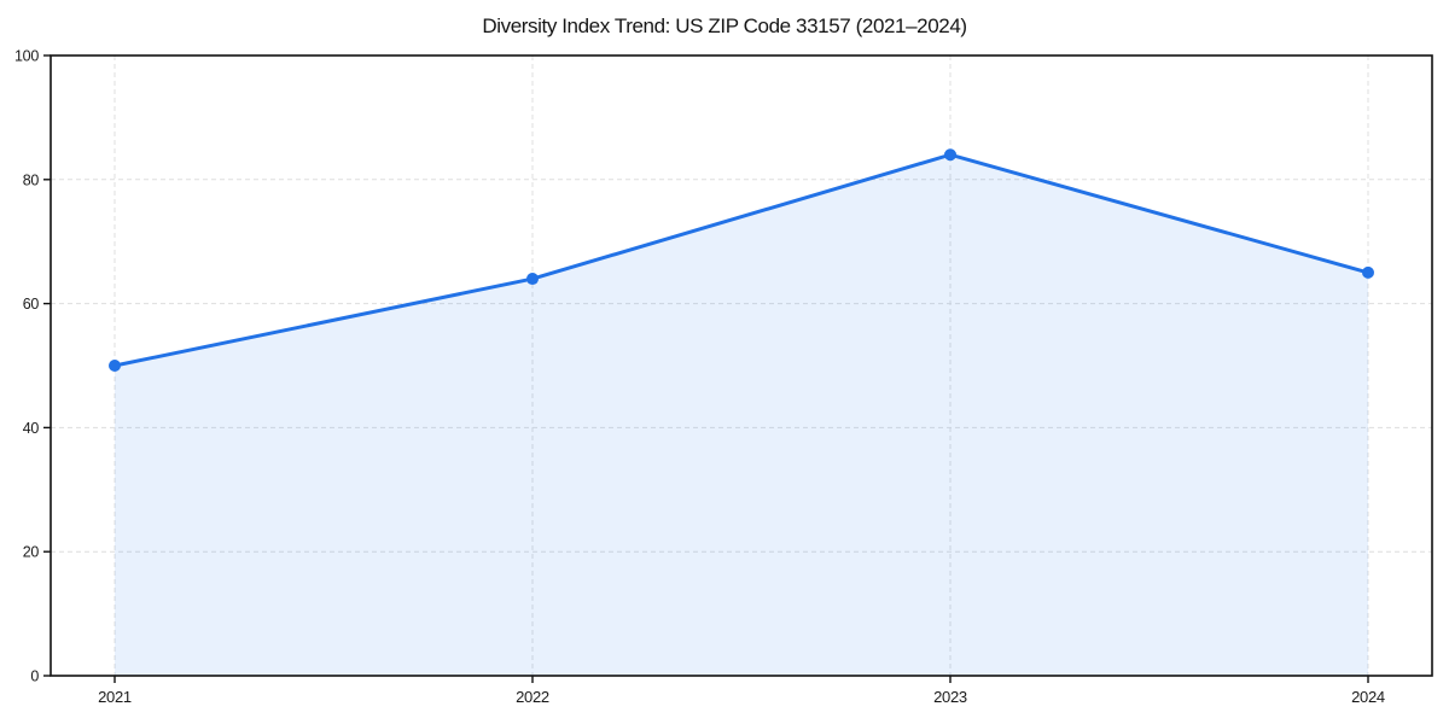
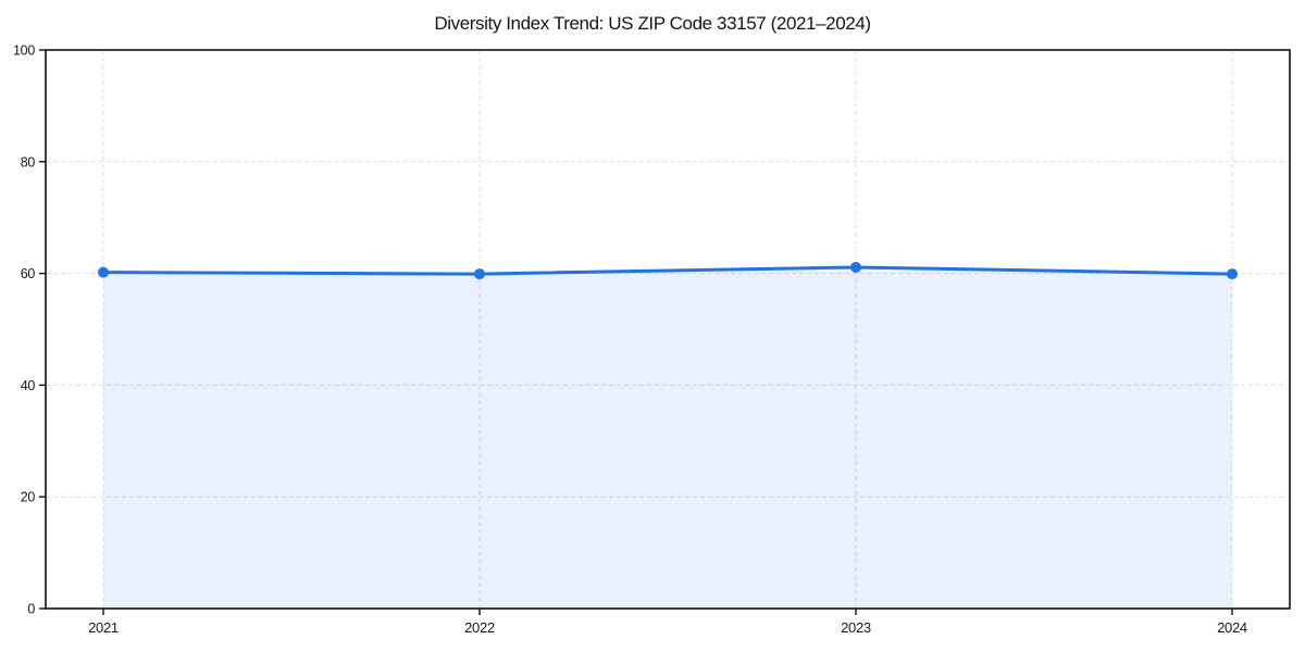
2021: 50 -> 60
2022: 64 -> 60
2023: 84 -> 61
2024: 65 -> 60
